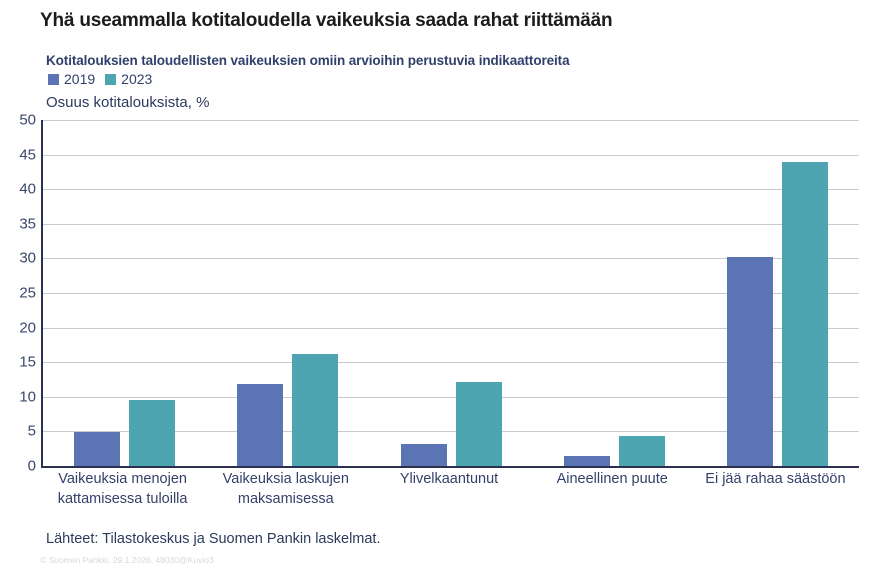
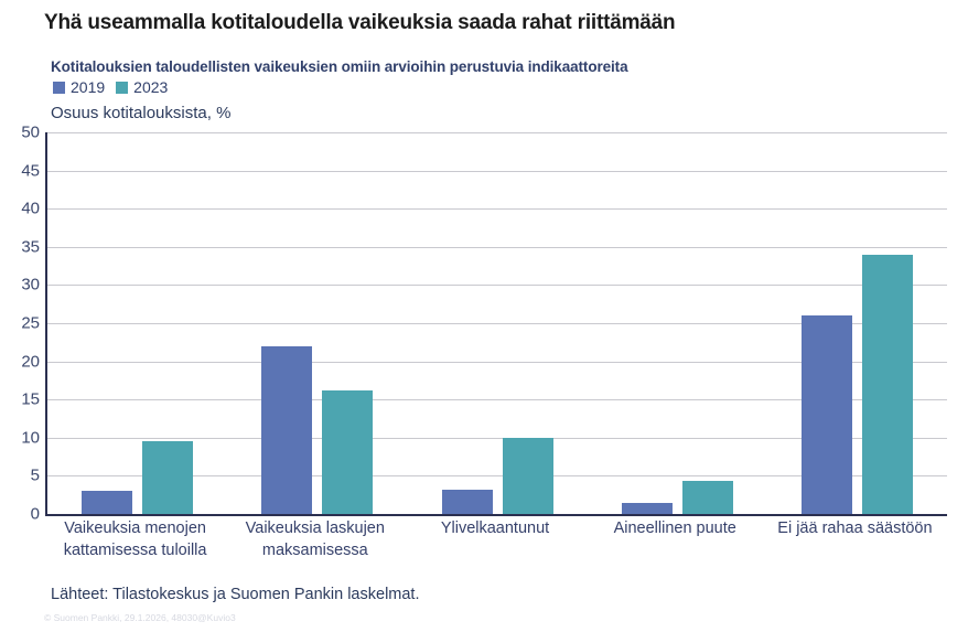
2019/Vaikeuksia menojen kattamisessa tuloilla: 5 -> 3
2019/Vaikeuksia laskujen maksamisessa: 12 -> 22
2023/Ylivelkaantunut: 12 -> 10
2019/Ei jää rahaa säästöön: 30 -> 26
2023/Ei jää rahaa säästöön: 44 -> 34
